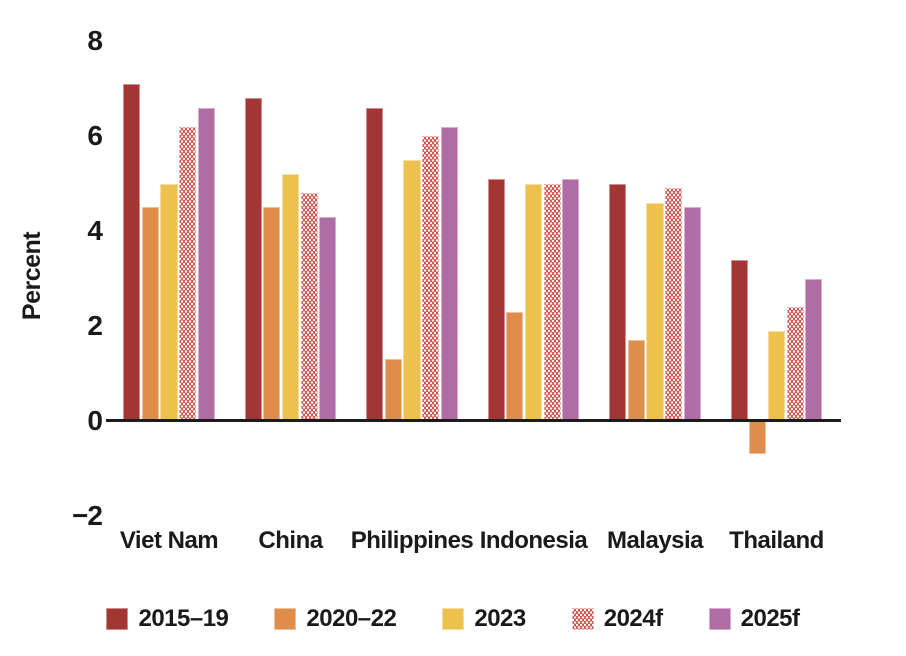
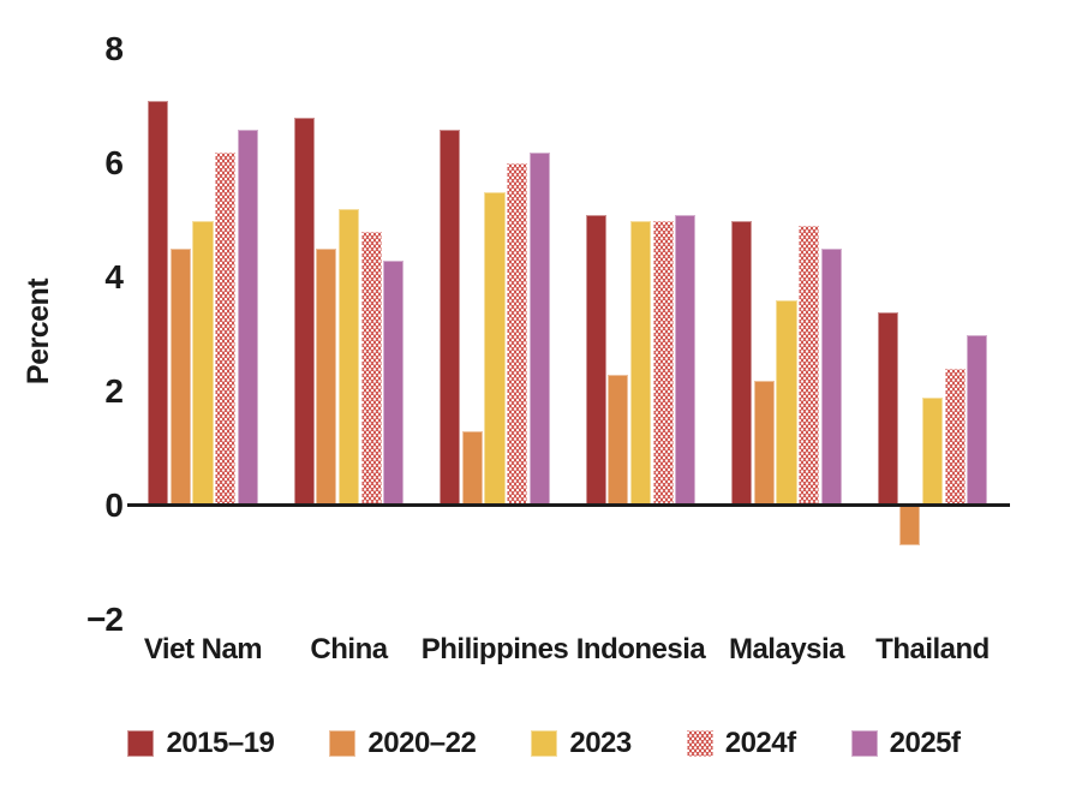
2020–22/Malaysia: 1.7 -> 2.2
2023/Malaysia: 4.6 -> 3.6
